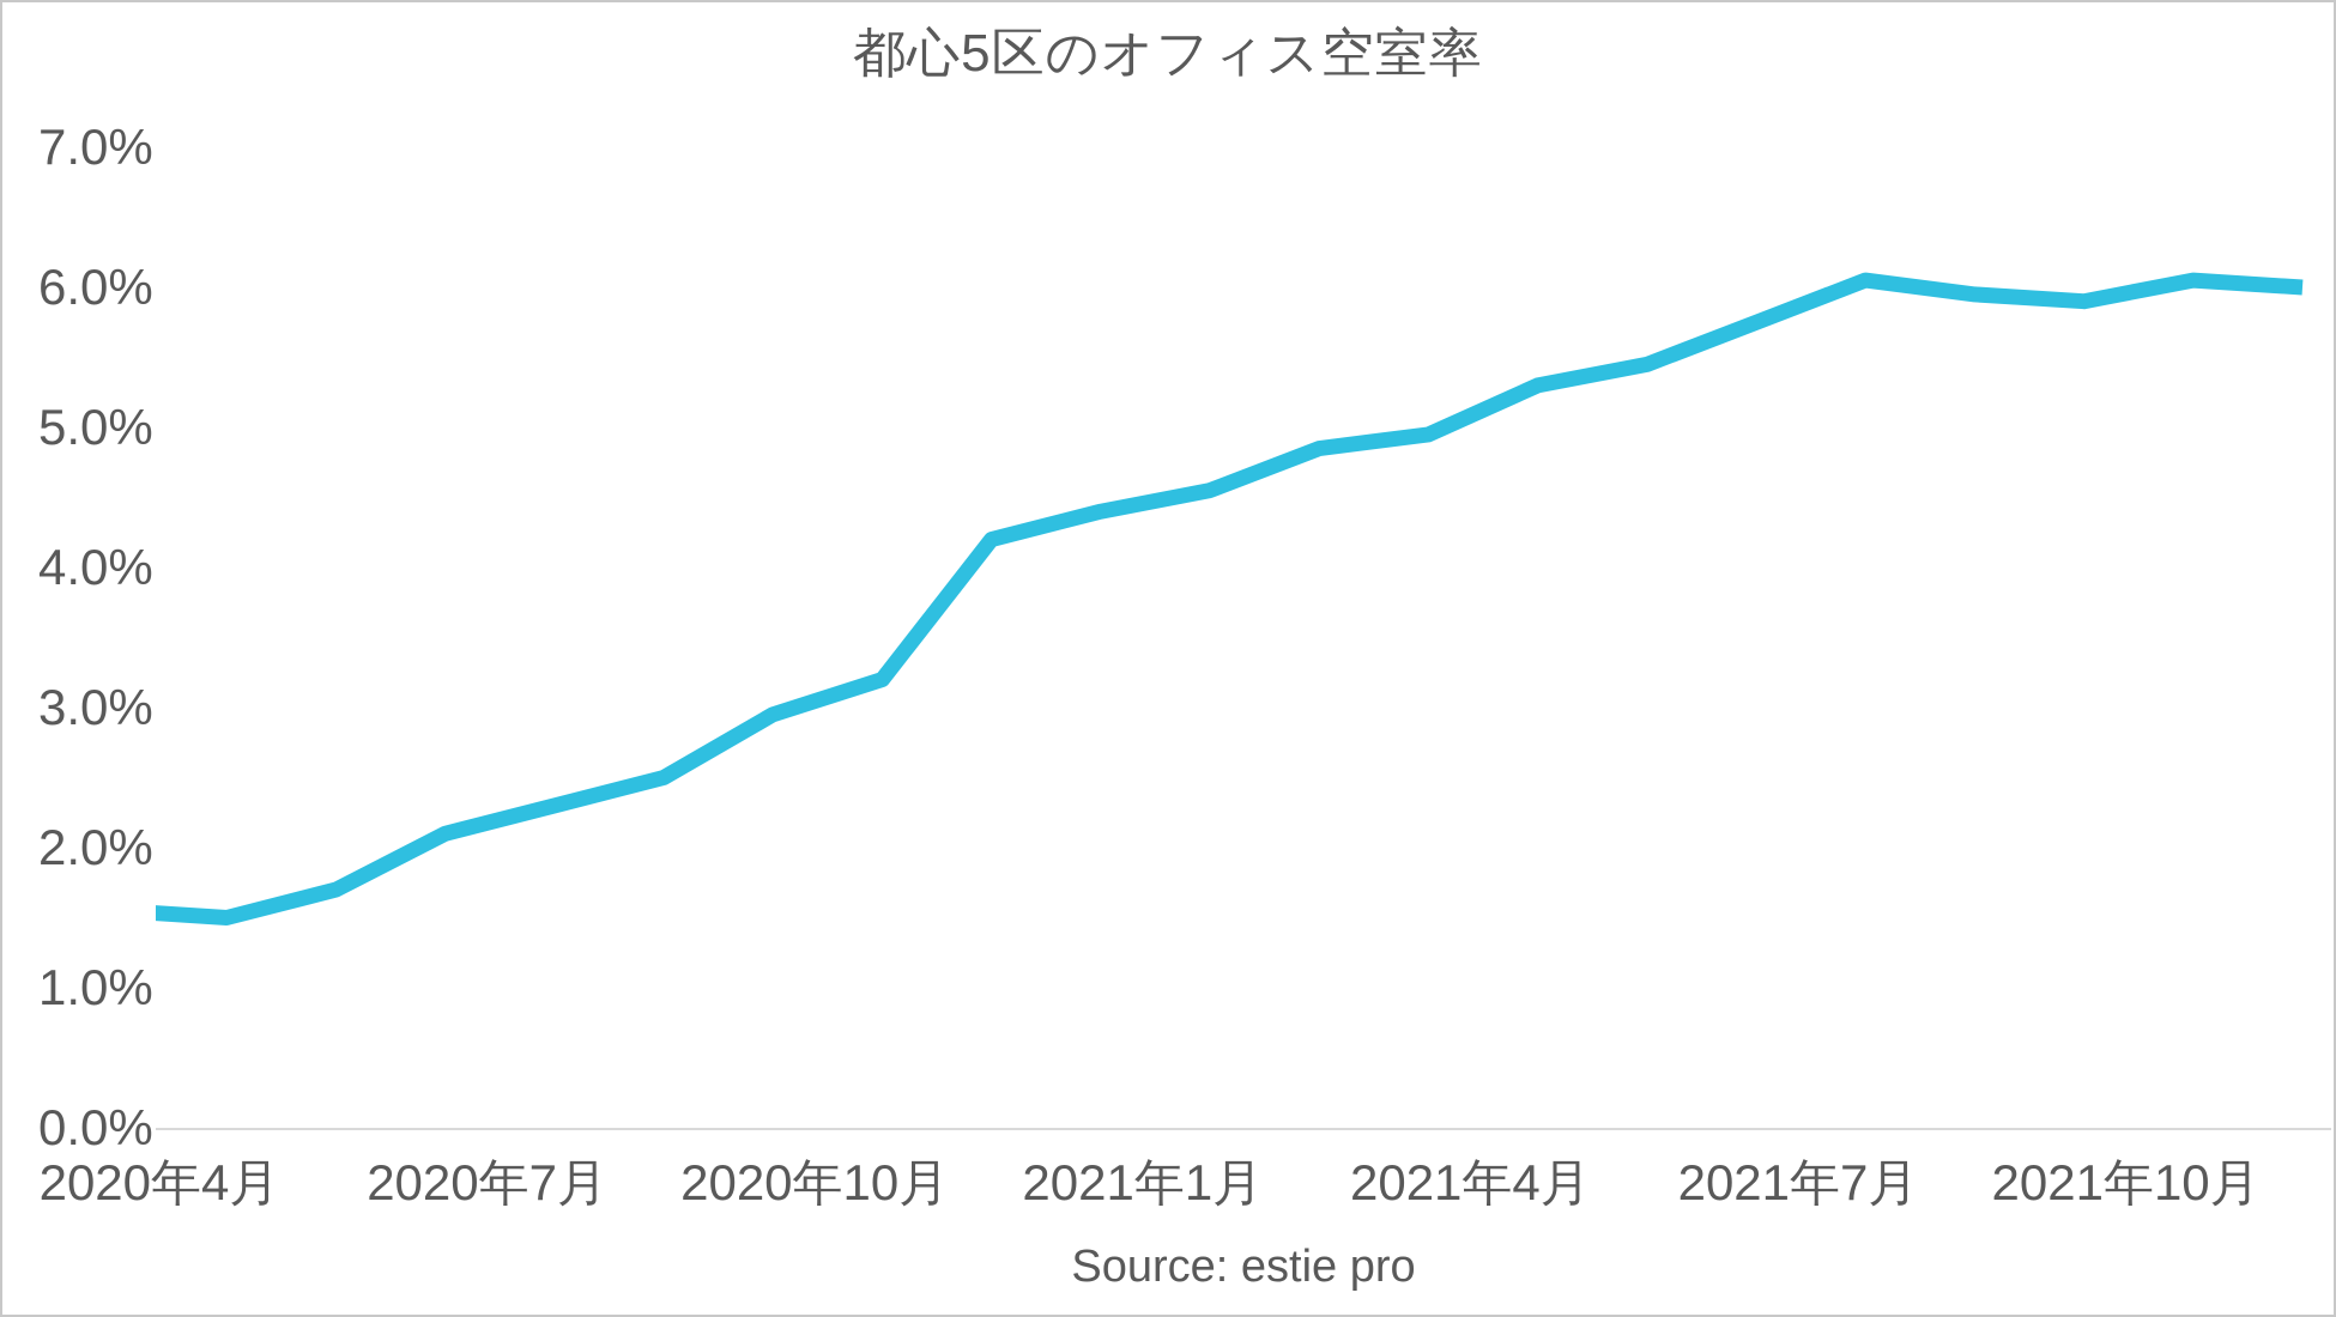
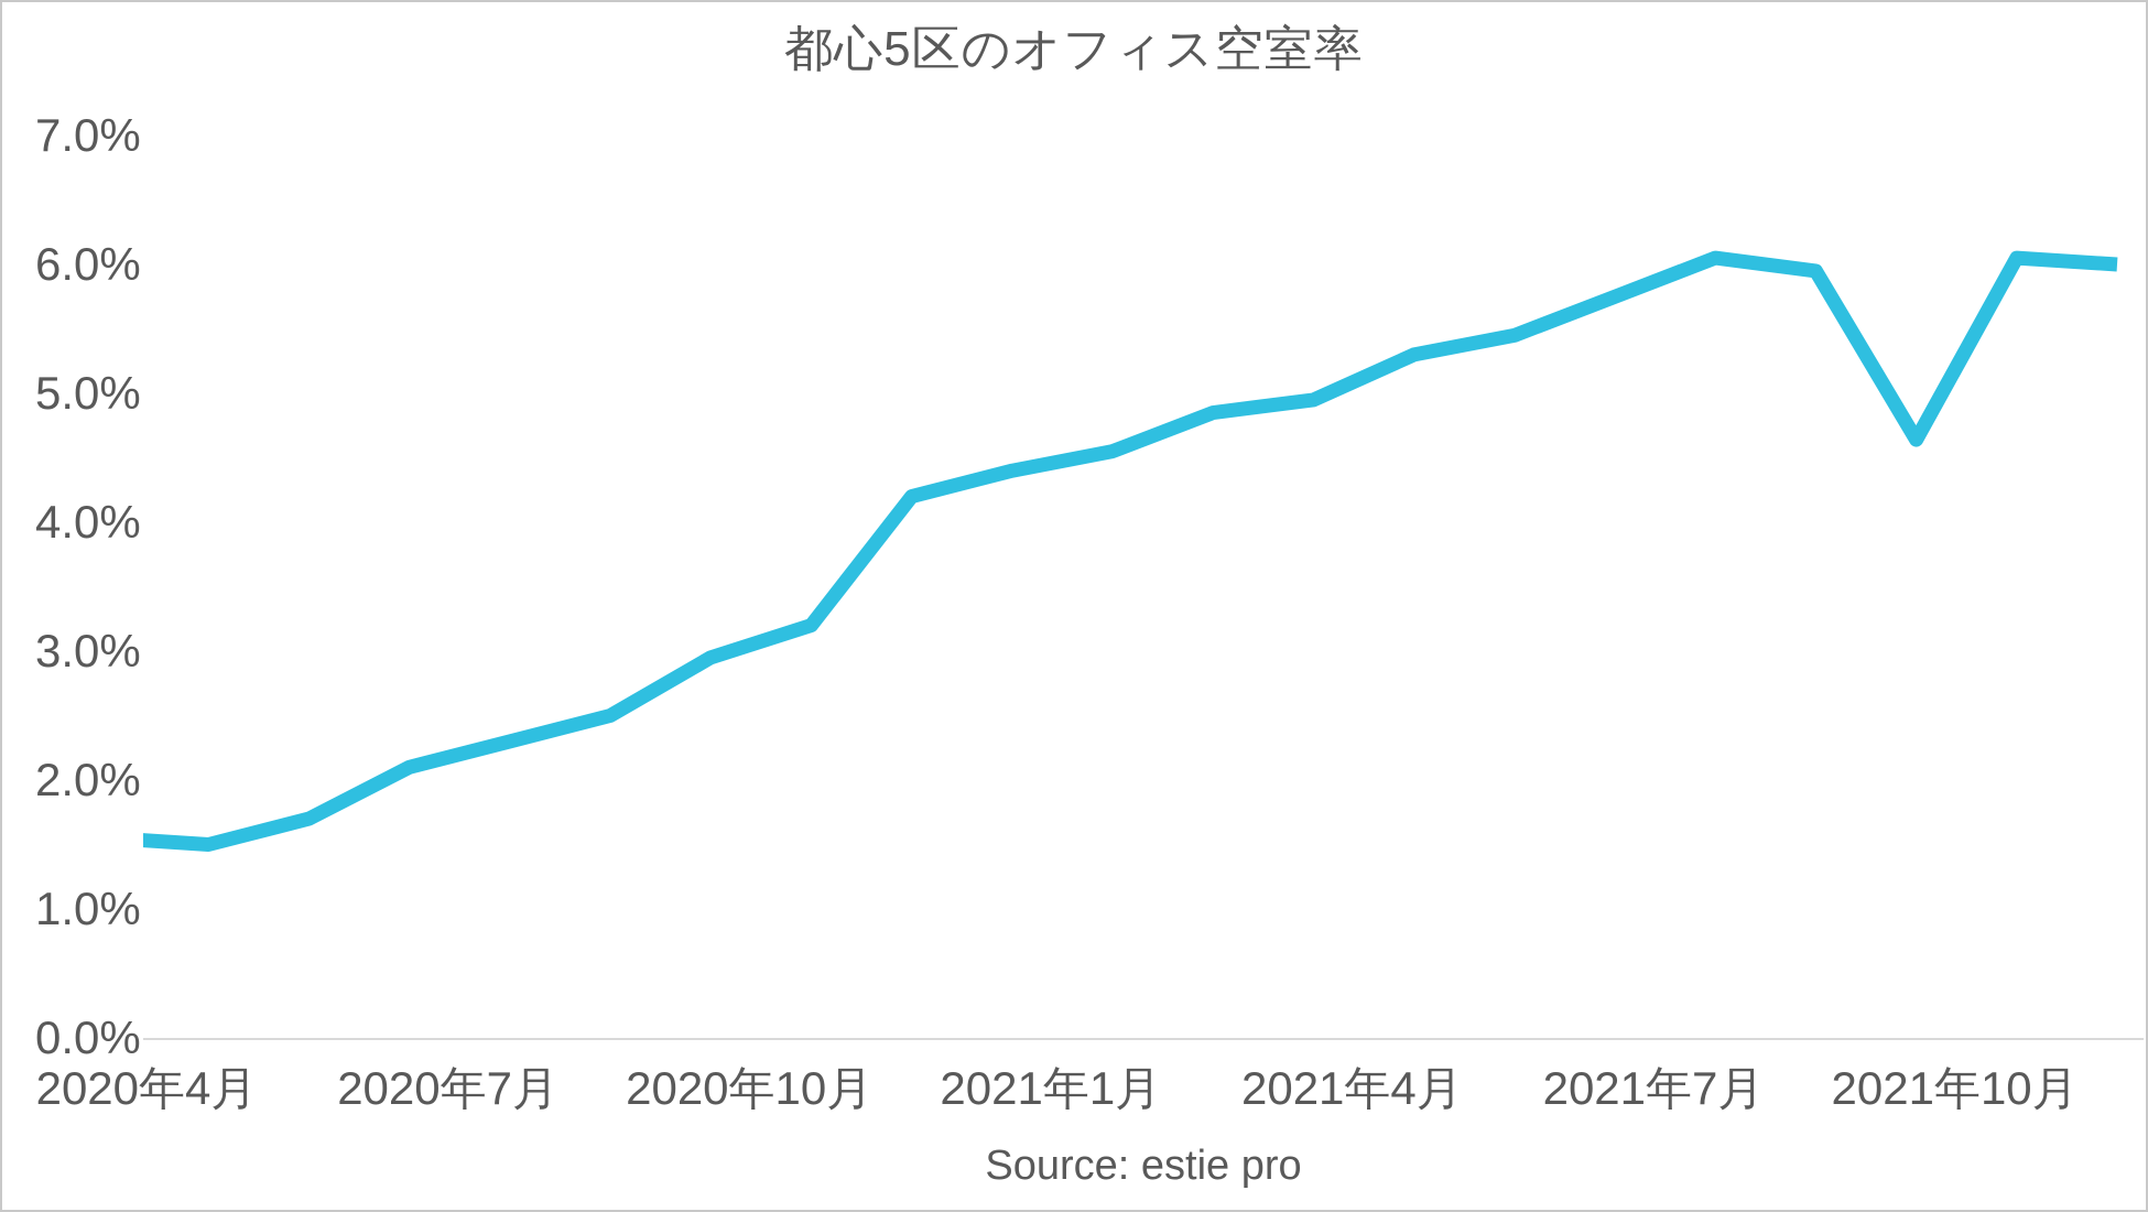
2021年10月: 5.90% -> 4.64%
